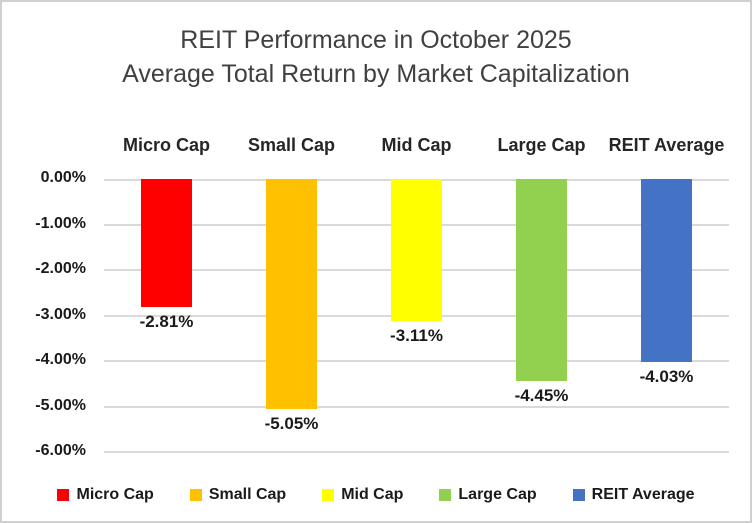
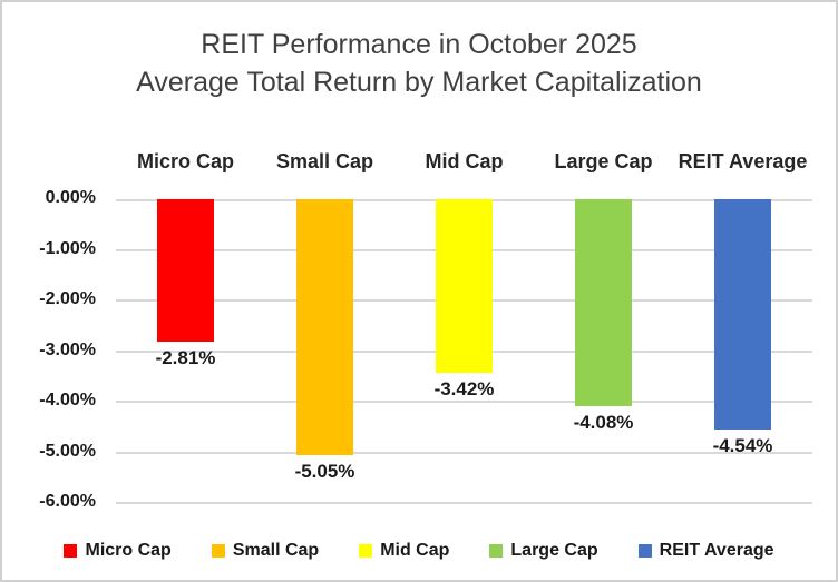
Mid Cap: -3.11% -> -3.42%
Large Cap: -4.45% -> -4.08%
REIT Average: -4.03% -> -4.54%
